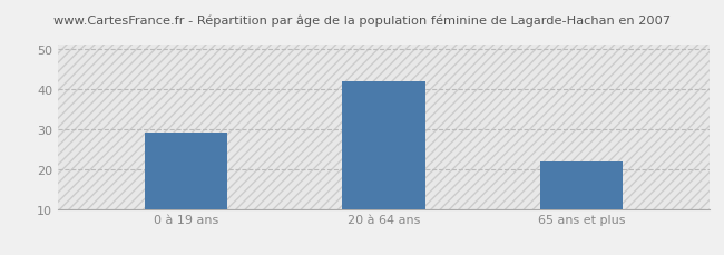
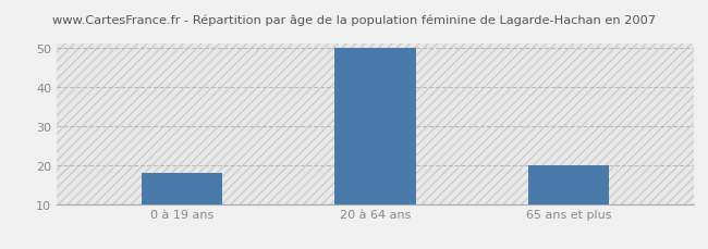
0 à 19 ans: 29 -> 18
20 à 64 ans: 42 -> 50
65 ans et plus: 22 -> 20
